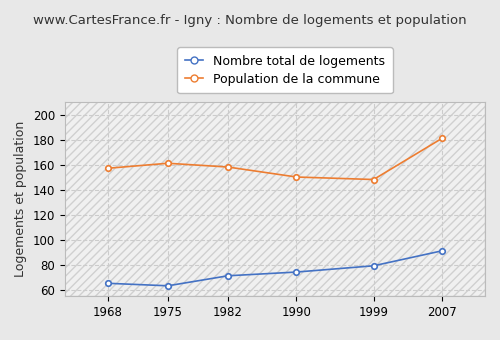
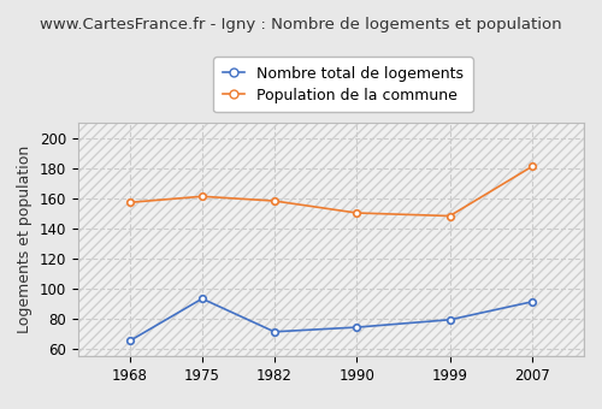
Nombre total de logements/1975: 63 -> 93
